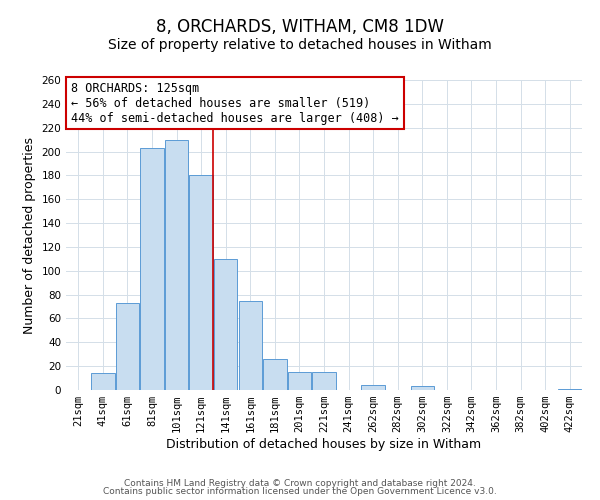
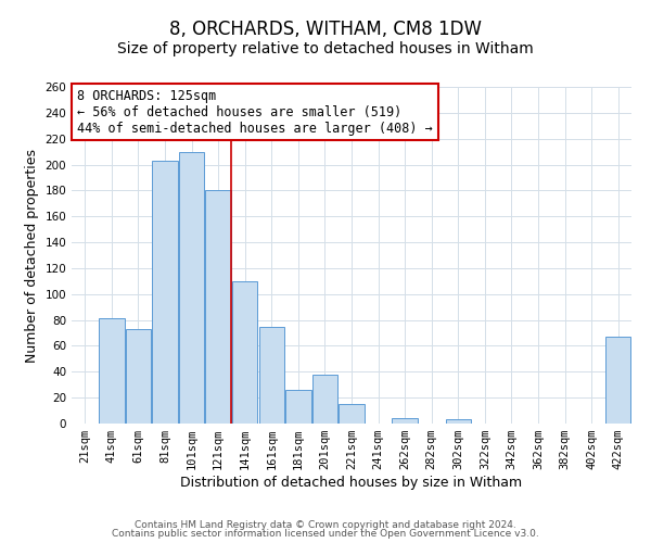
41sqm: 14 -> 81
201sqm: 15 -> 38
422sqm: 1 -> 67
